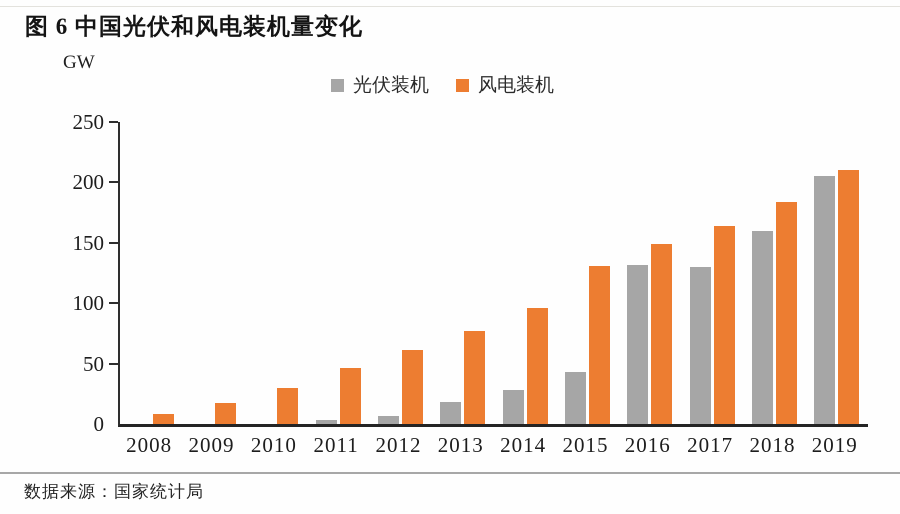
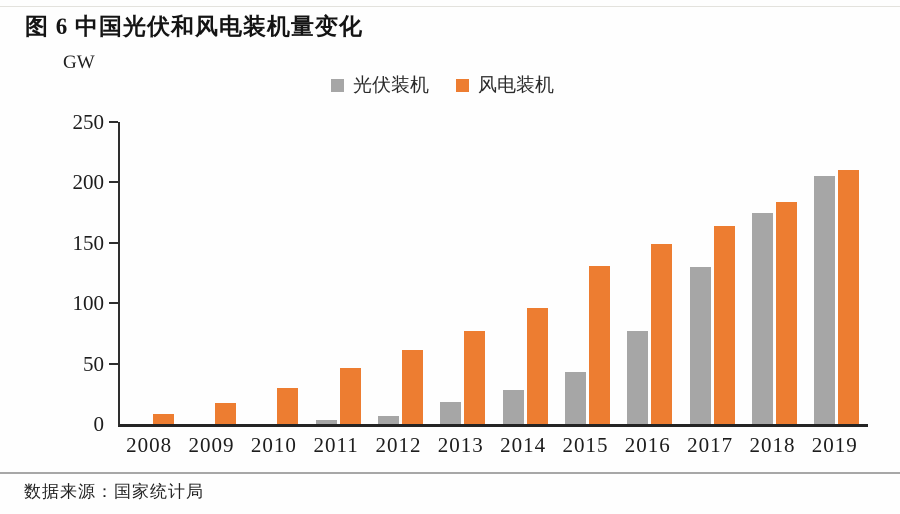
光伏装机/2016: 132 -> 77
光伏装机/2018: 160 -> 175
